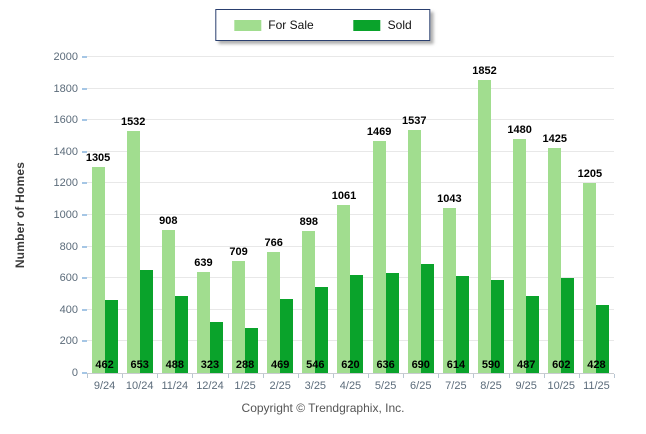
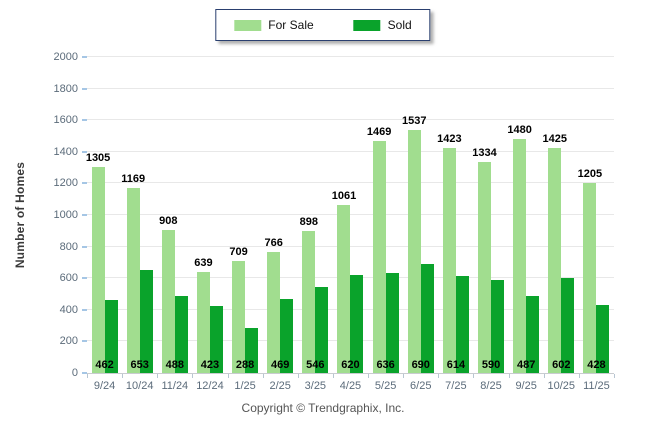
For Sale/10/24: 1532 -> 1169
Sold/12/24: 323 -> 423
For Sale/7/25: 1043 -> 1423
For Sale/8/25: 1852 -> 1334
